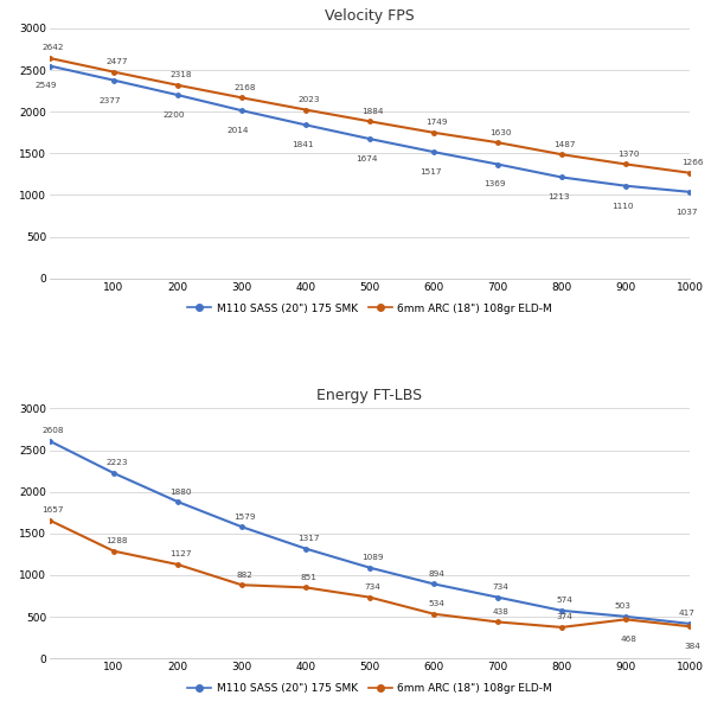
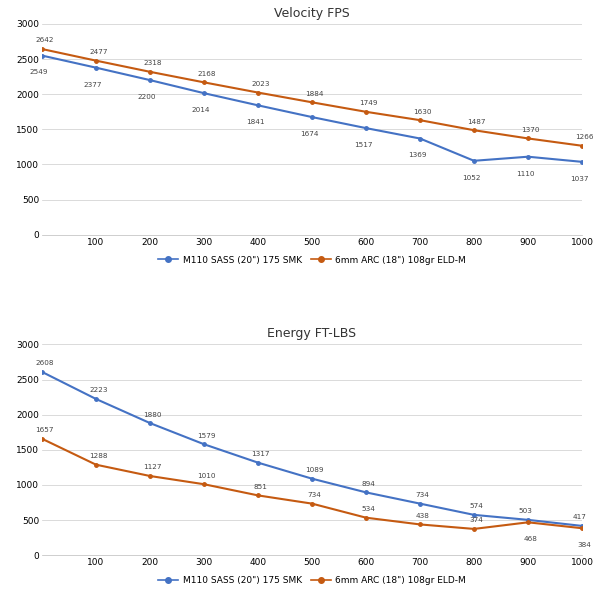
Velocity FPS/M110 SASS (20") 175 SMK/800: 1213 -> 1052
Energy FT-LBS/6mm ARC (18") 108gr ELD-M/300: 882 -> 1010
